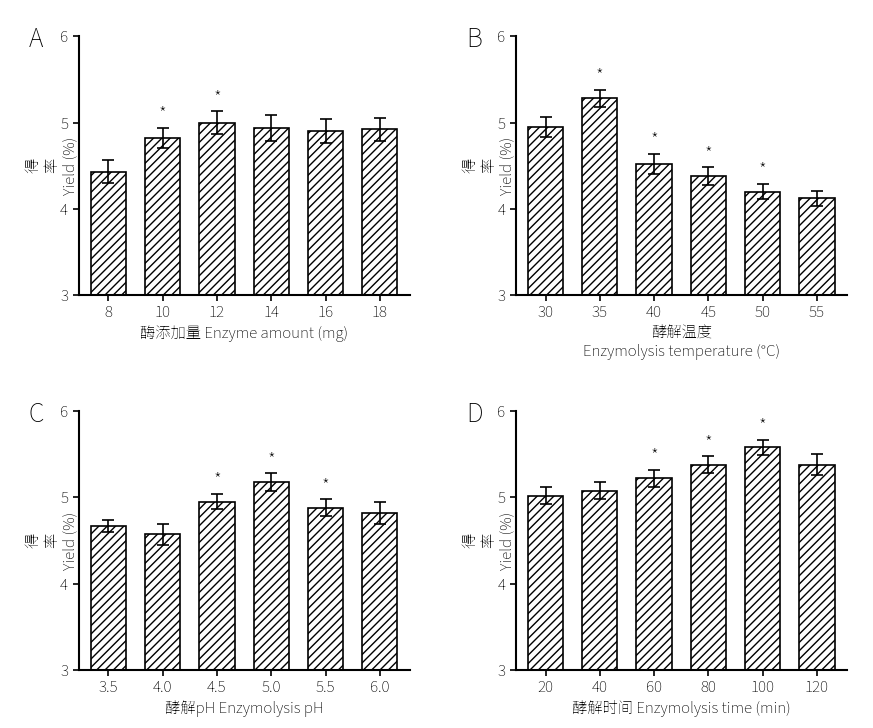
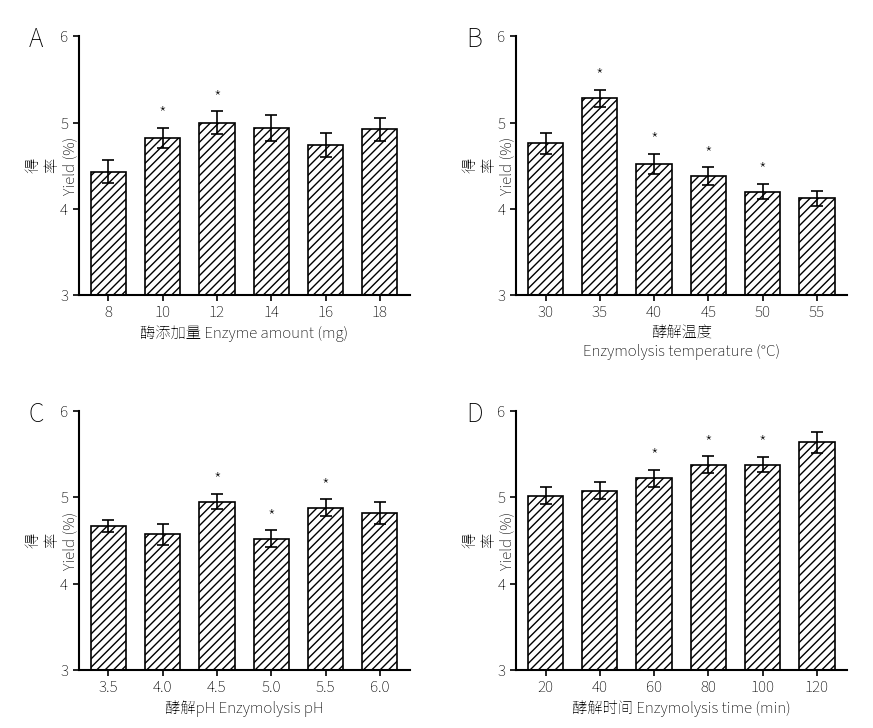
16: 4.90 -> 4.74
30: 4.95 -> 4.76
5.0: 5.18 -> 4.52
100: 5.58 -> 5.38
120: 5.38 -> 5.64
